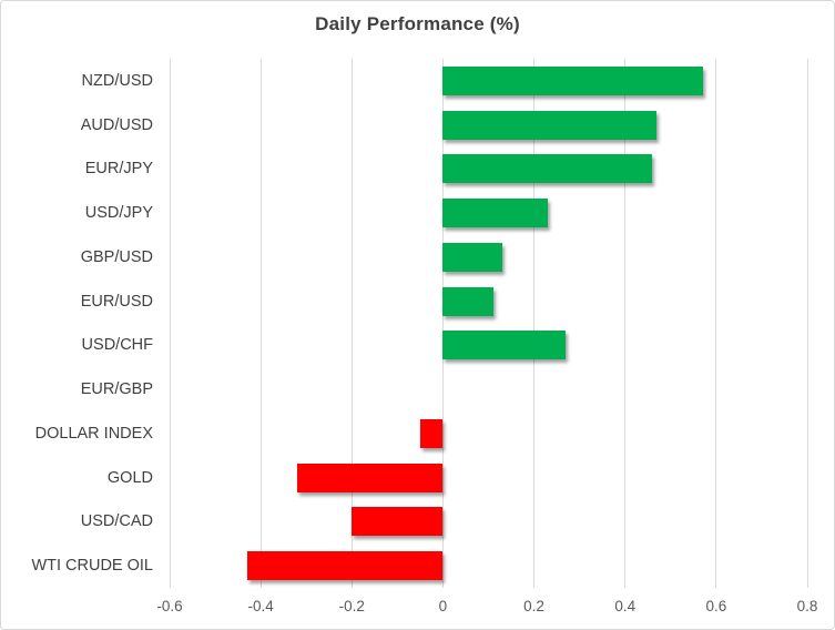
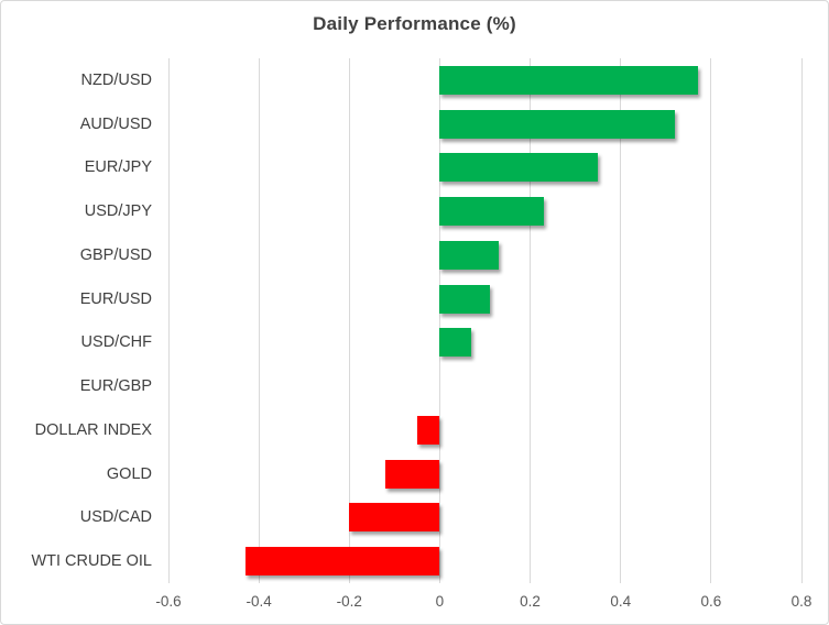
AUD/USD: 0.47 -> 0.52
EUR/JPY: 0.46 -> 0.35
USD/CHF: 0.27 -> 0.07
GOLD: -0.32 -> -0.12
